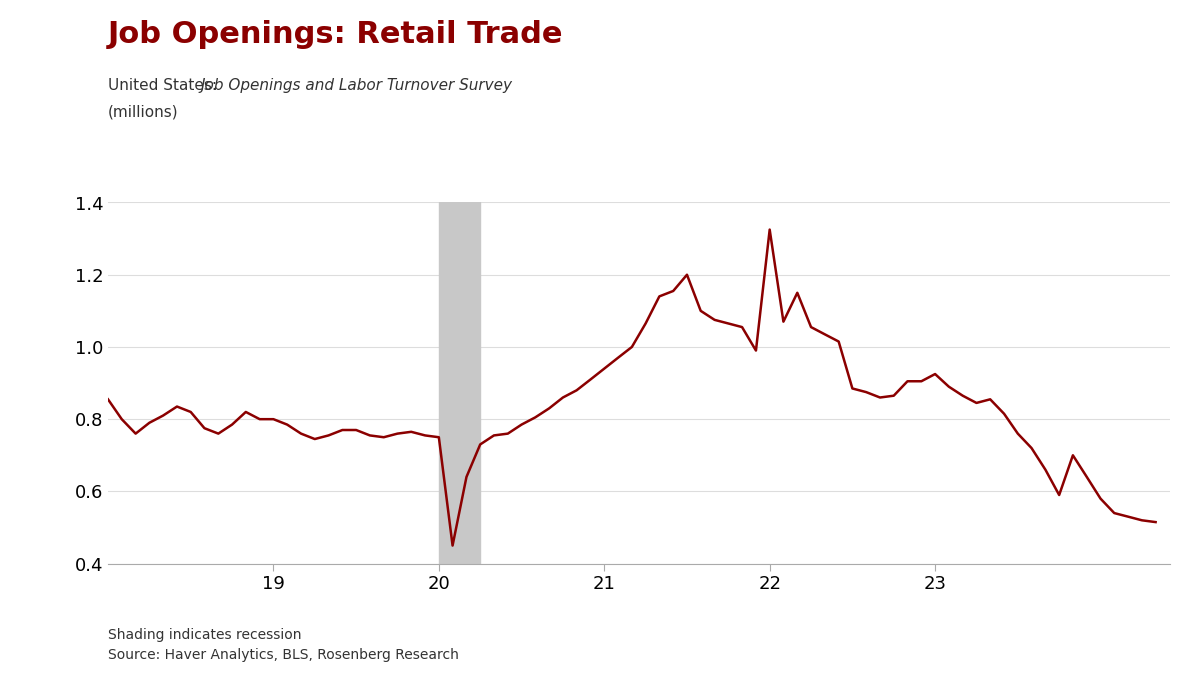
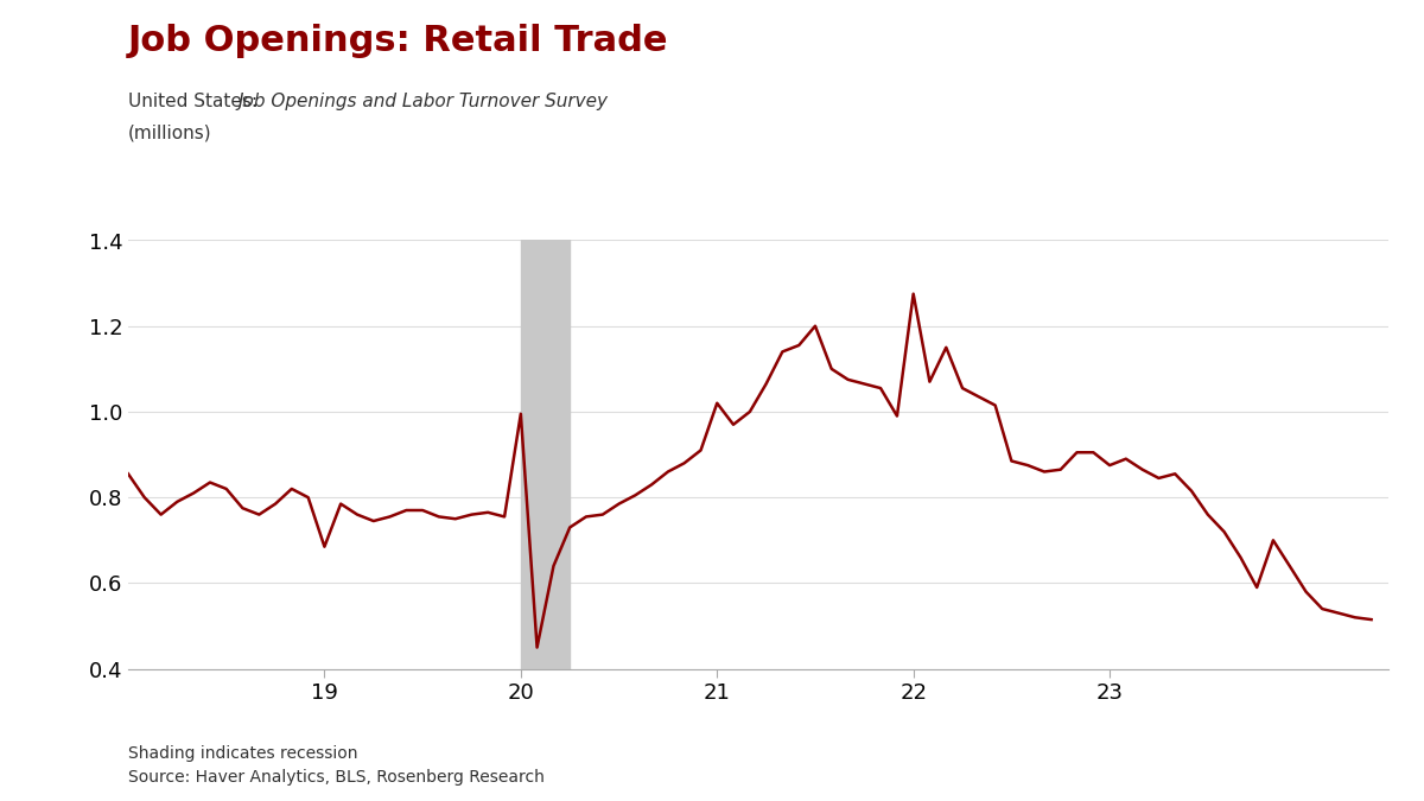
19: 0.800 -> 0.685
20: 0.750 -> 0.995
21: 0.940 -> 1.020
22: 1.325 -> 1.275
23: 0.925 -> 0.875
